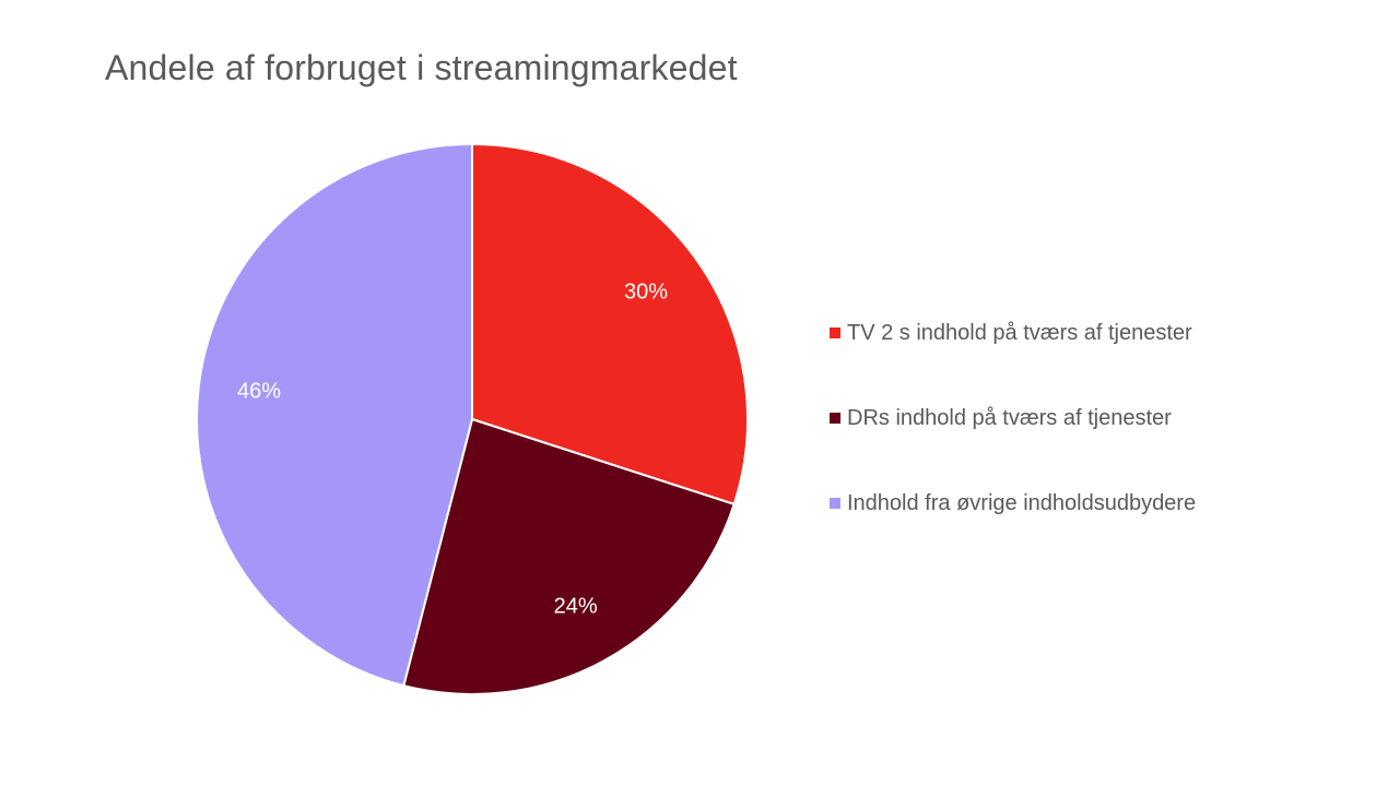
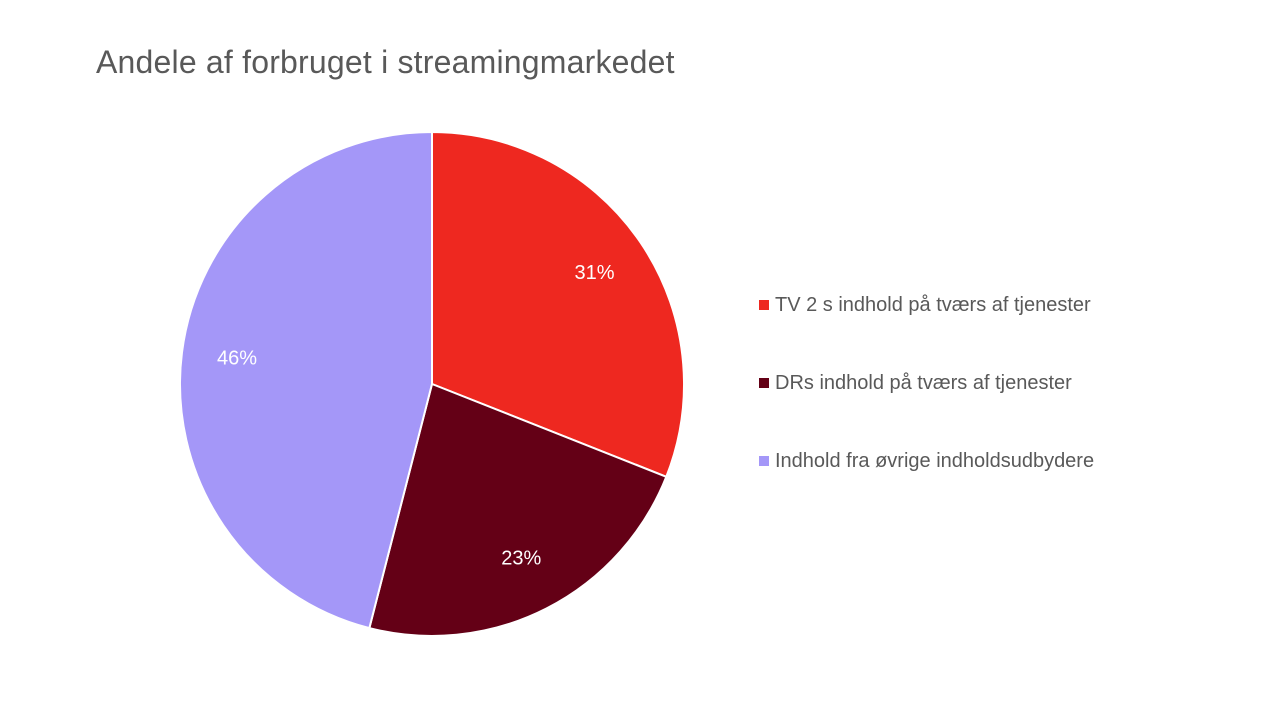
TV 2 s indhold på tværs af tjenester: 30% -> 31%
DRs indhold på tværs af tjenester: 24% -> 23%
